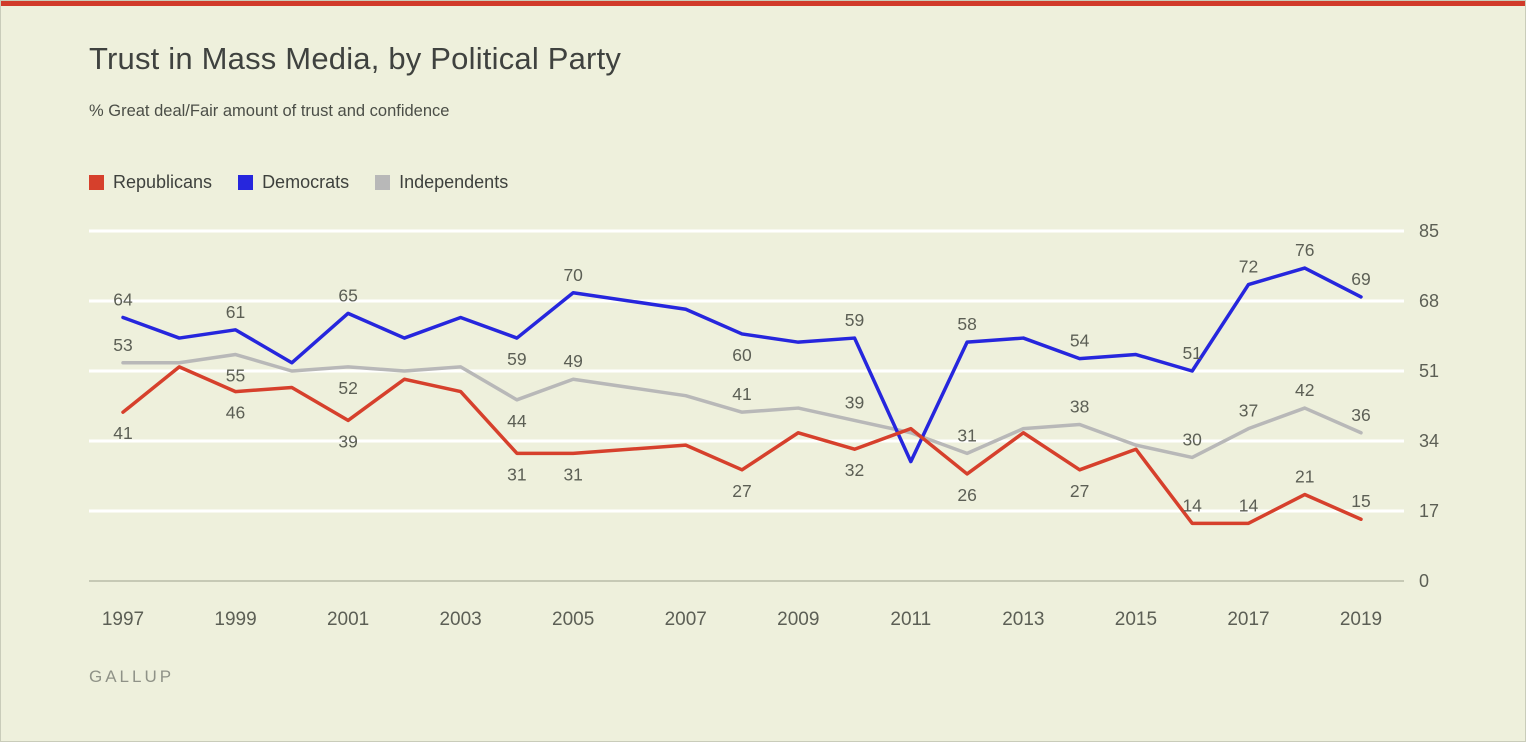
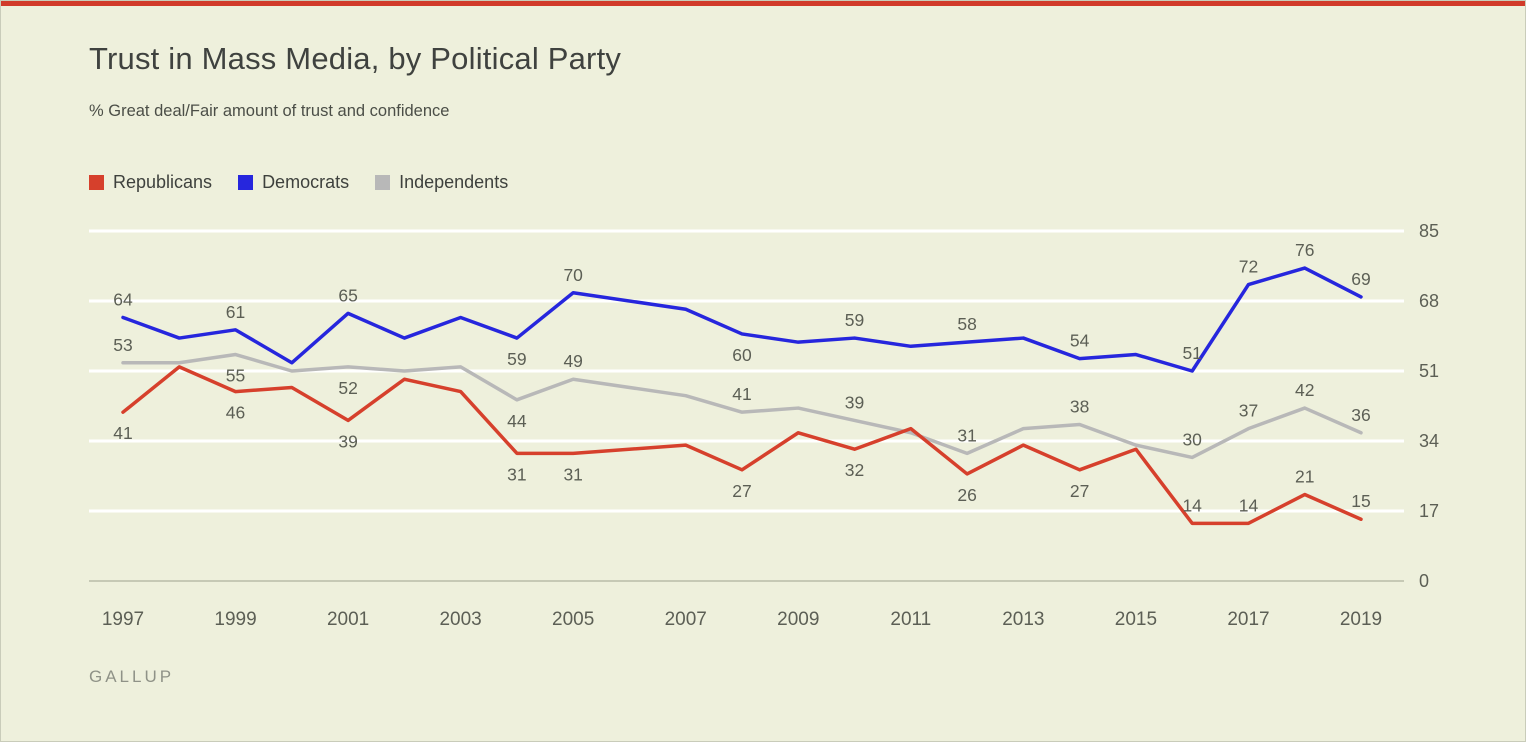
Democrats/2011: 29 -> 57
Republicans/2013: 36 -> 33
